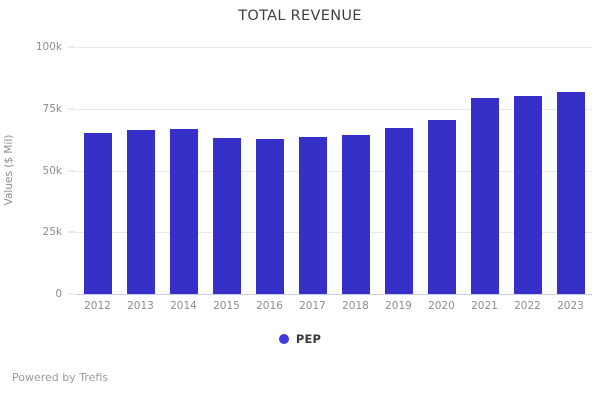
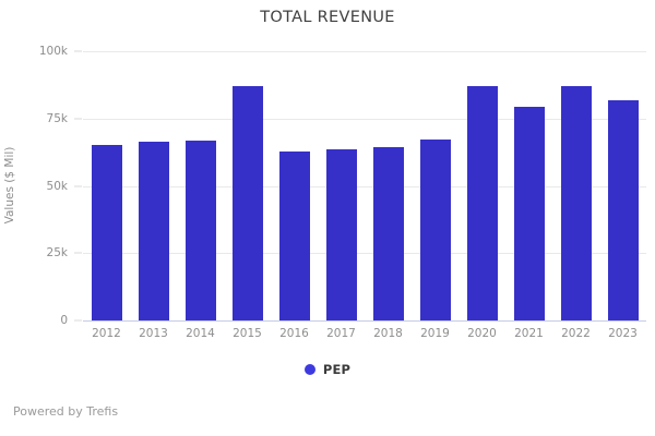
2015: 63k -> 87k
2020: 70k -> 87k
2022: 80k -> 87k
